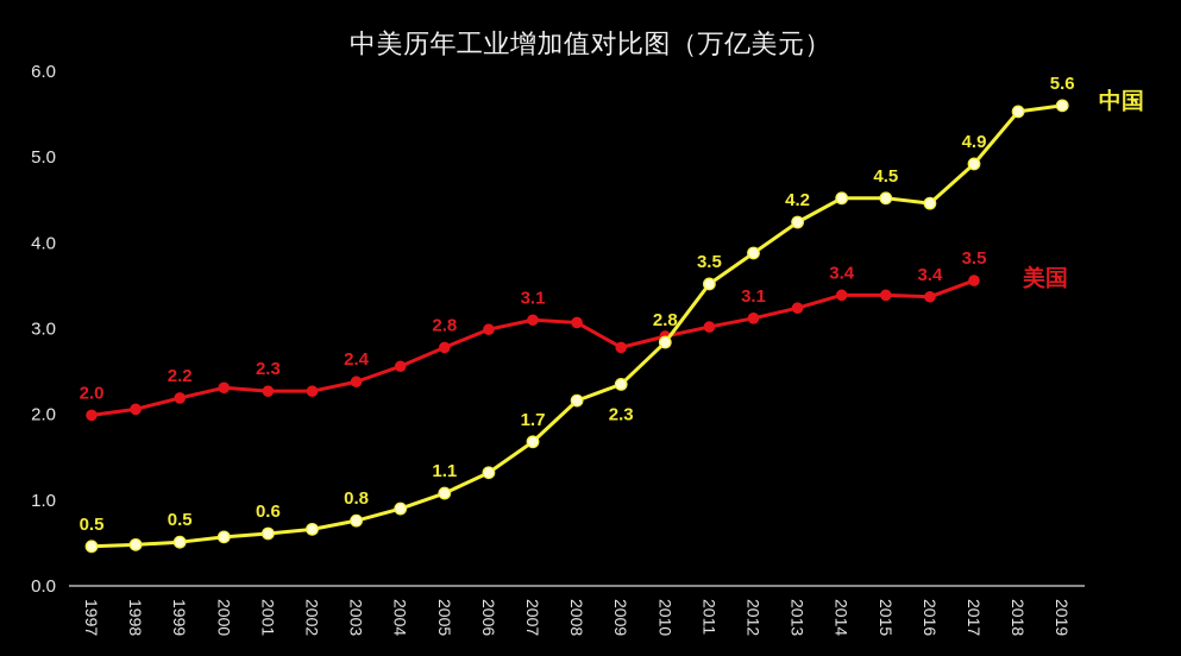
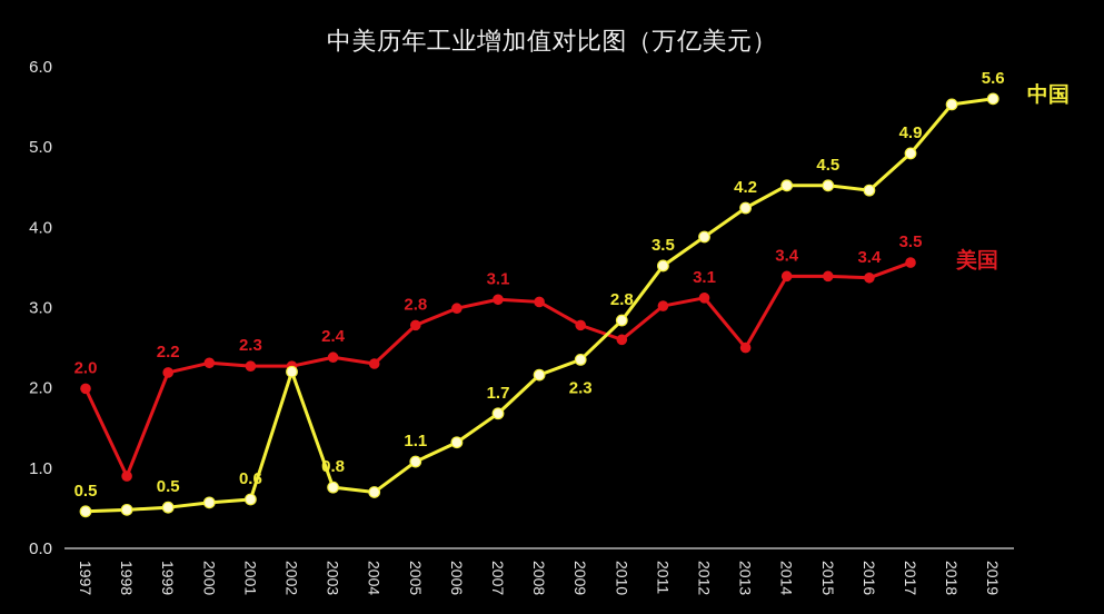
美国/1998: 2.1 -> 0.9
中国/2002: 0.7 -> 2.2
中国/2004: 0.9 -> 0.7
美国/2004: 2.6 -> 2.3
美国/2010: 2.9 -> 2.6
美国/2013: 3.2 -> 2.5
